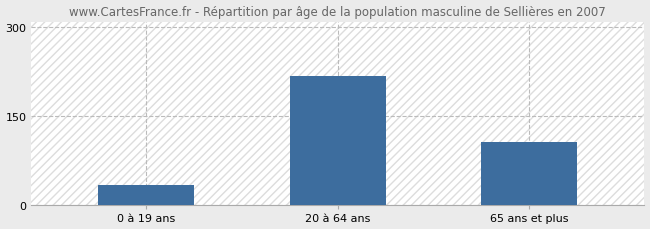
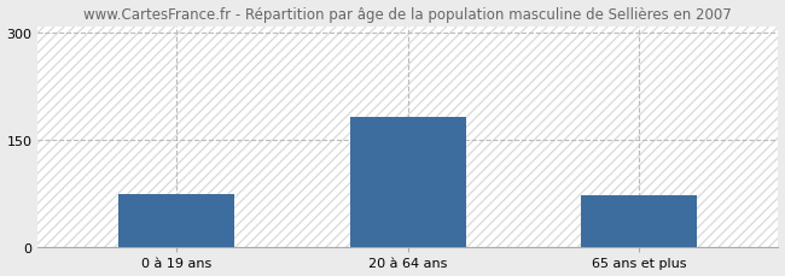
0 à 19 ans: 34 -> 75
20 à 64 ans: 218 -> 183
65 ans et plus: 106 -> 72
